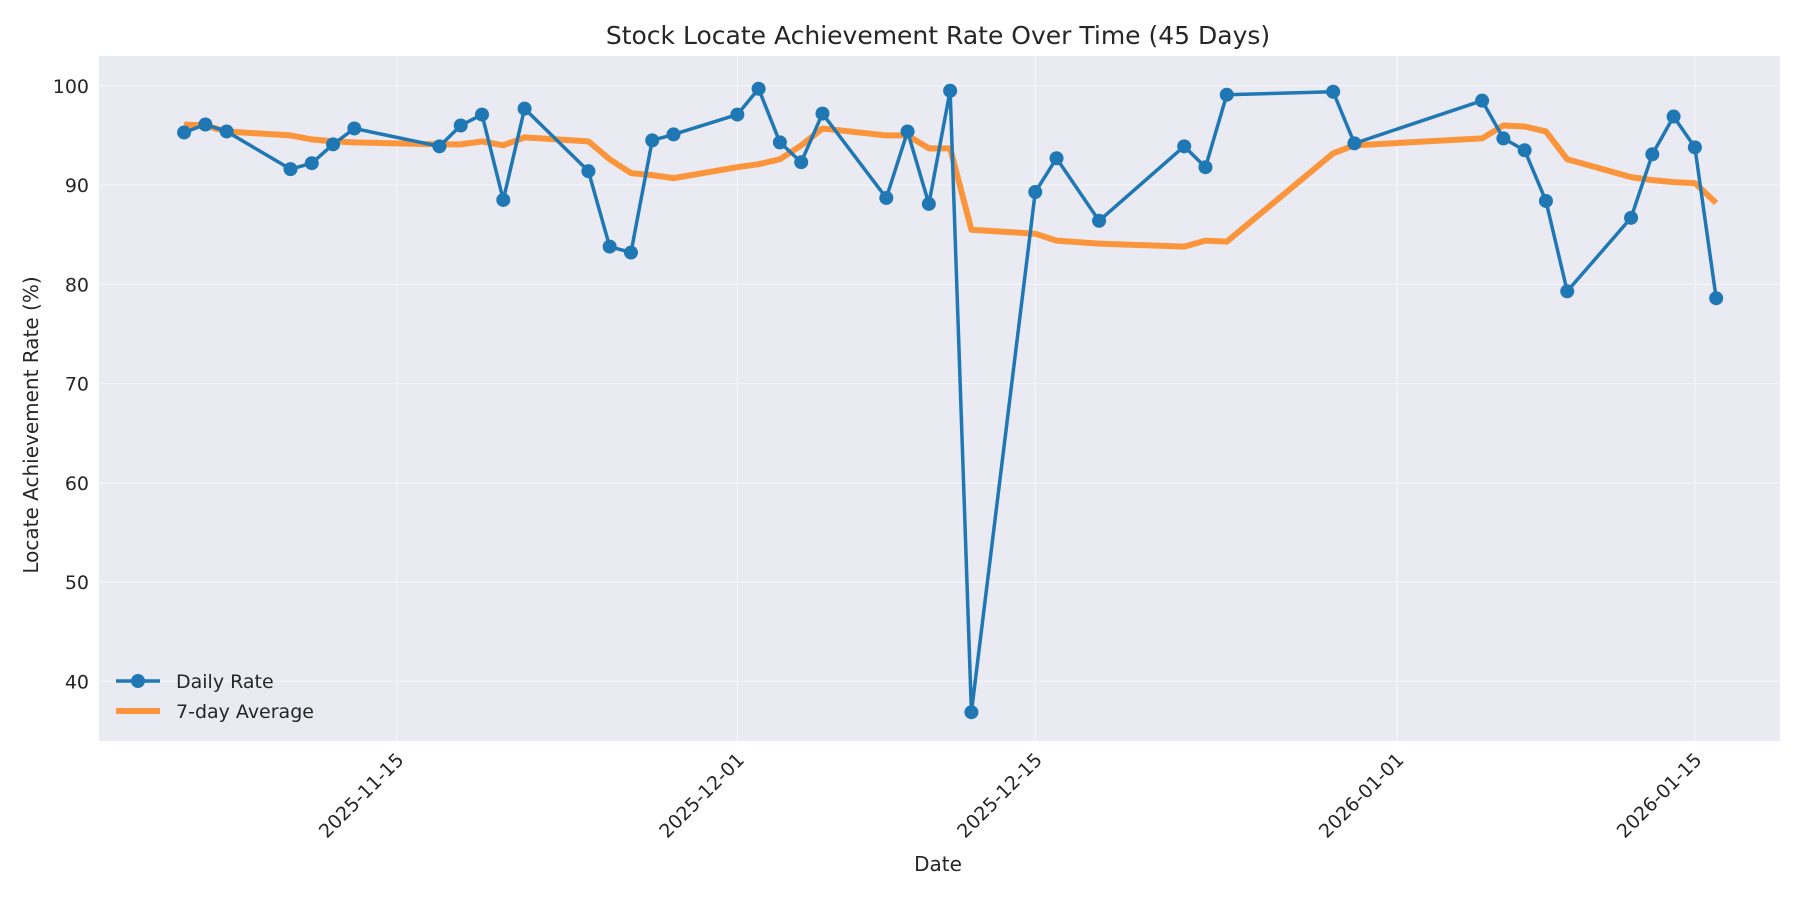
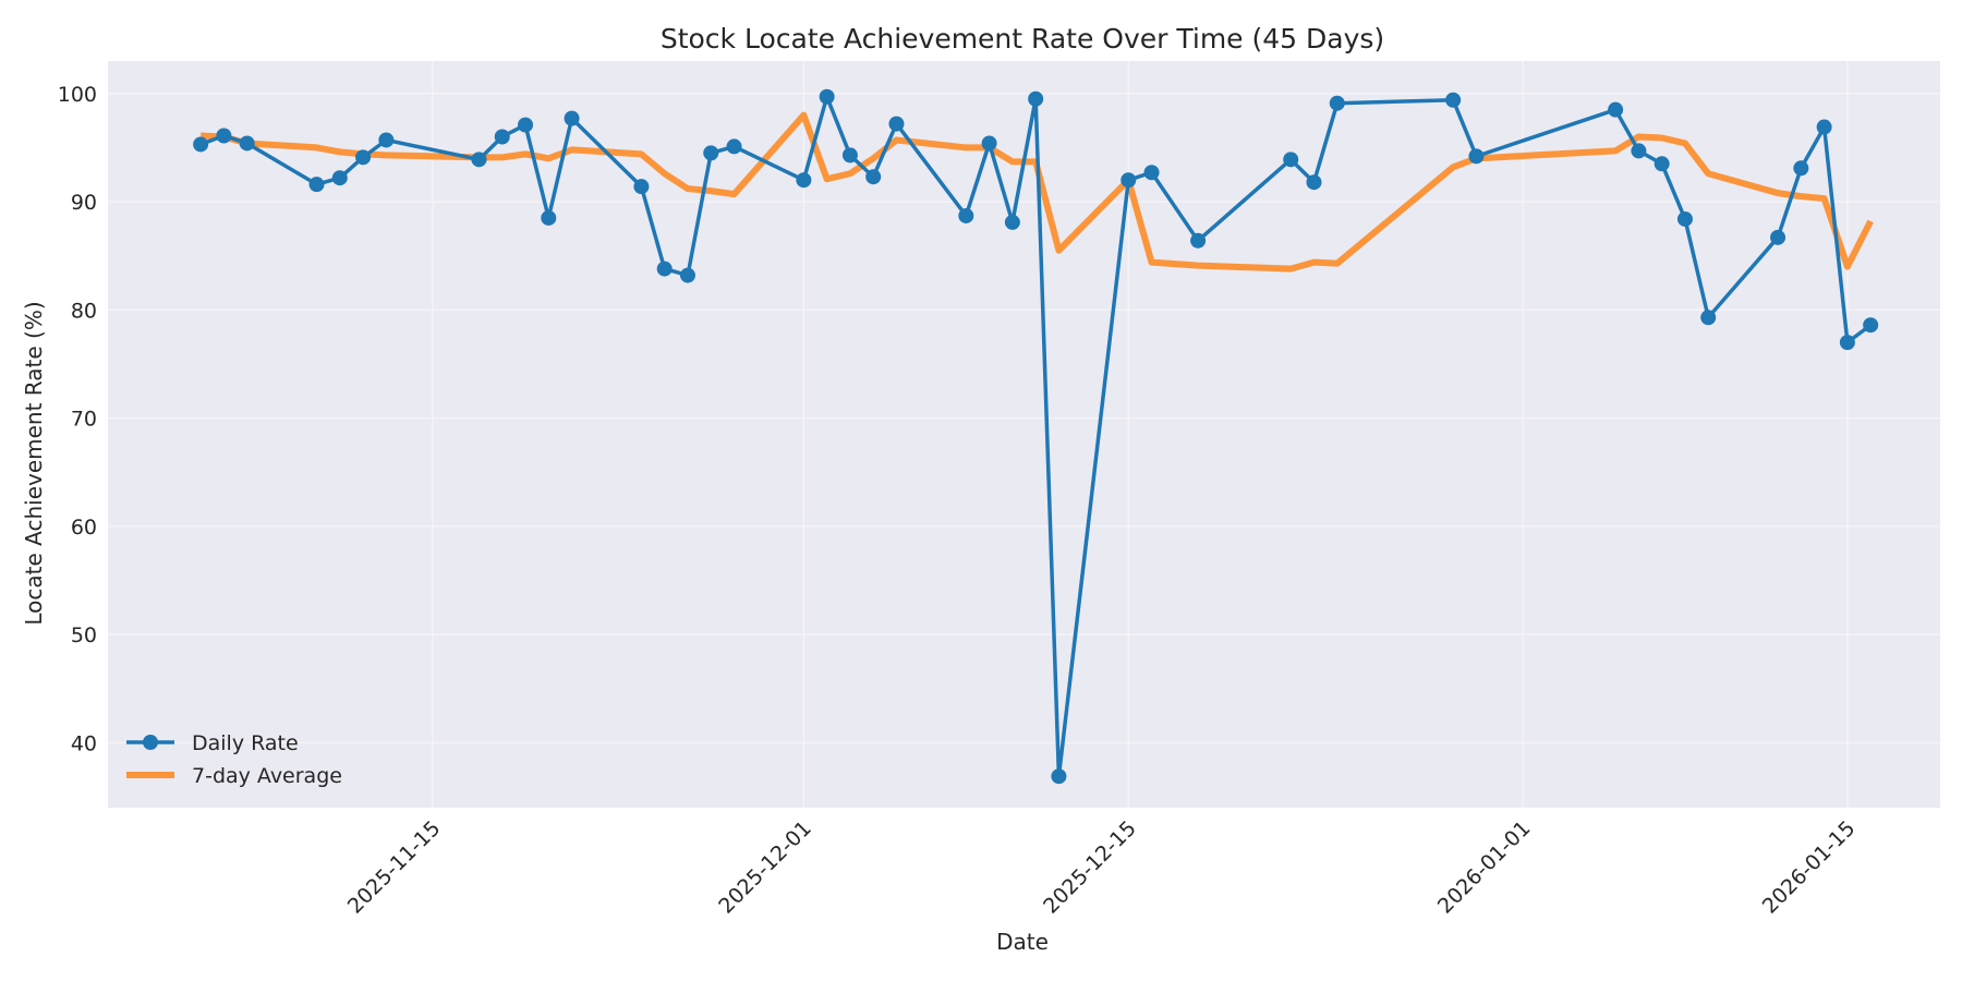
Daily Rate/2025-12-01: 97 -> 92
7-day Average/2025-12-01: 92 -> 98
Daily Rate/2025-12-15: 89 -> 92
7-day Average/2025-12-15: 85 -> 92
Daily Rate/2026-01-15: 94 -> 77
7-day Average/2026-01-15: 90 -> 84
